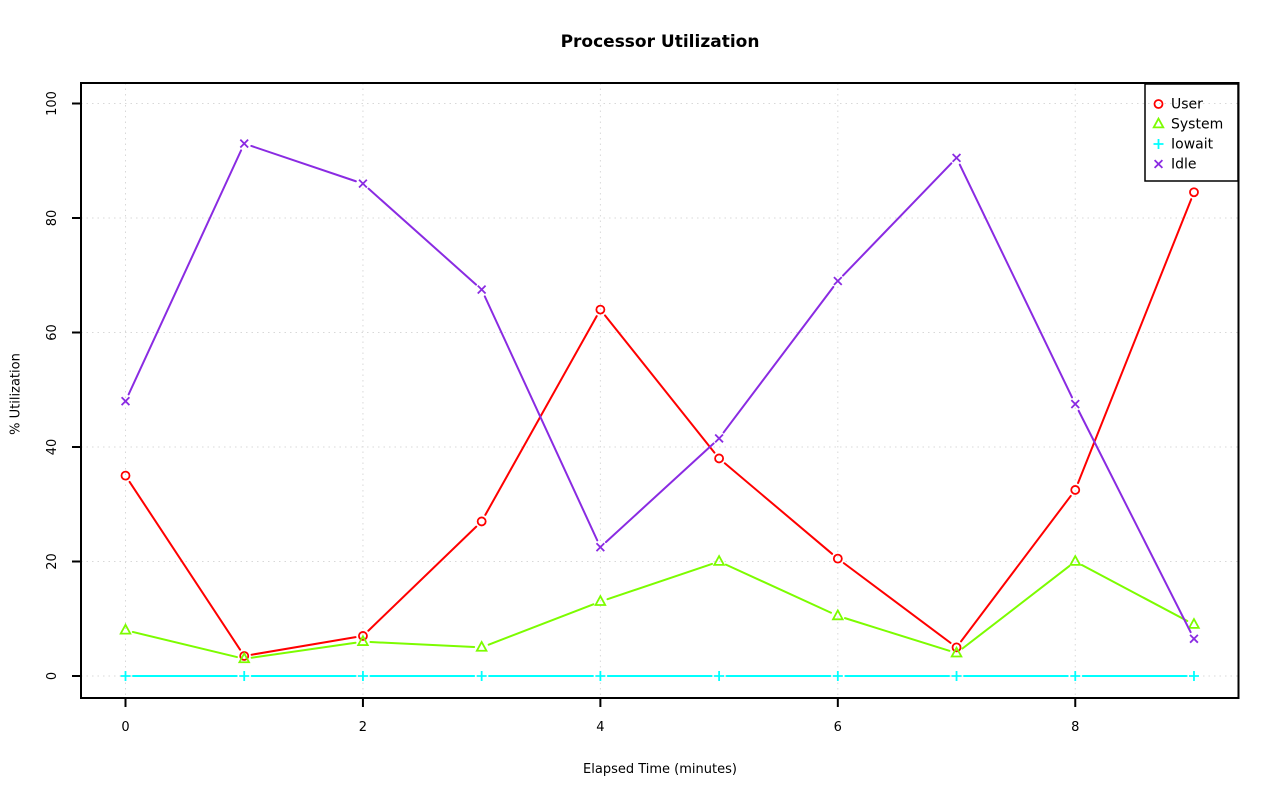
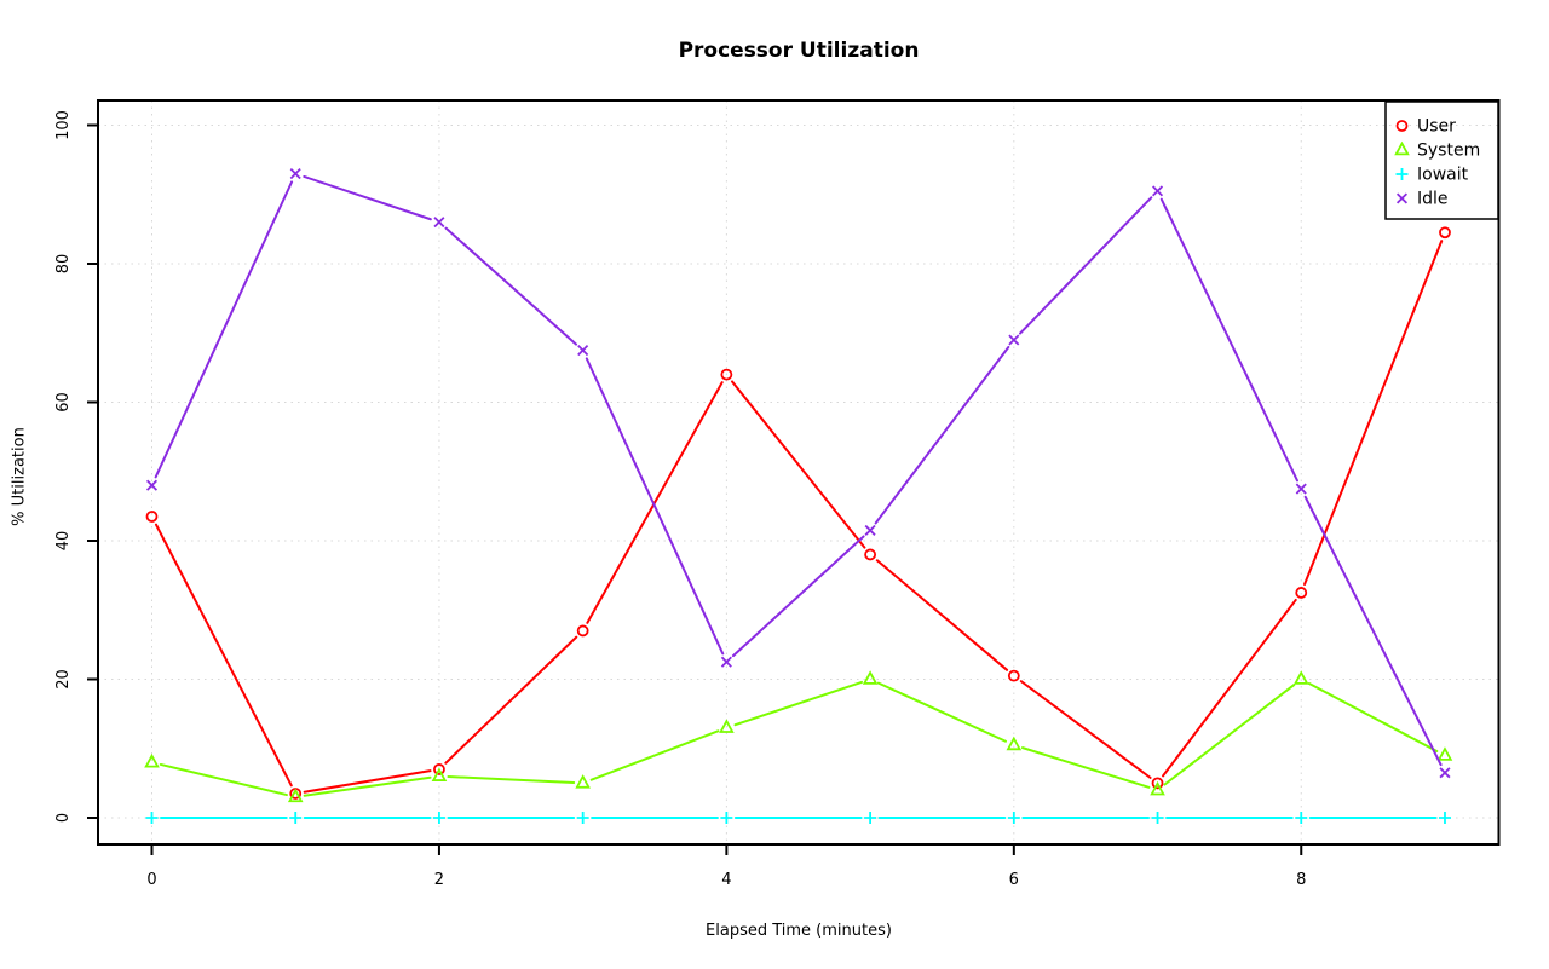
User/0: 35 -> 44
